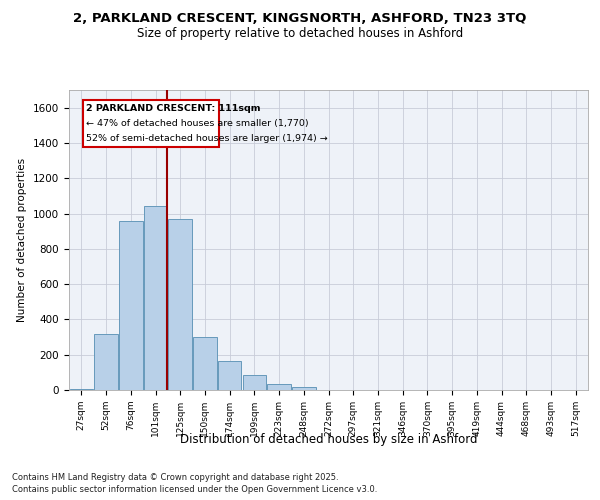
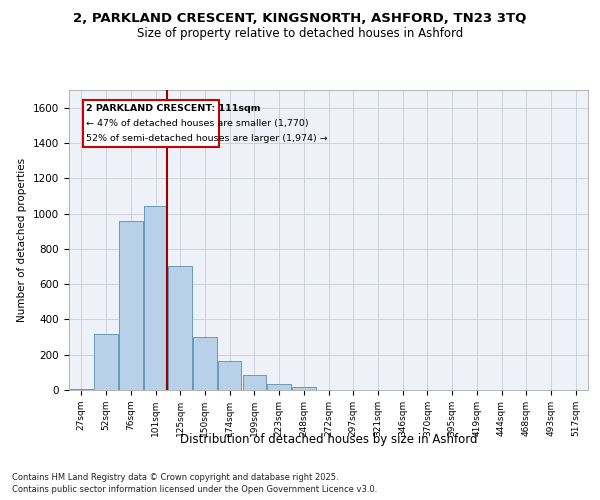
125sqm: 970 -> 700
